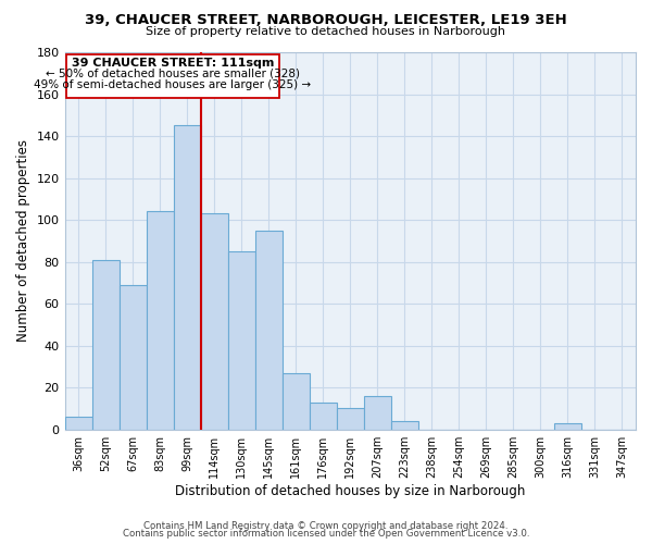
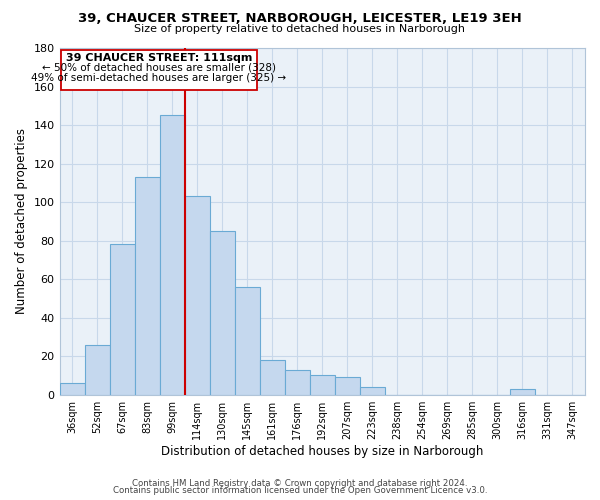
52sqm: 81 -> 26
67sqm: 69 -> 78
83sqm: 104 -> 113
145sqm: 95 -> 56
161sqm: 27 -> 18
207sqm: 16 -> 9
